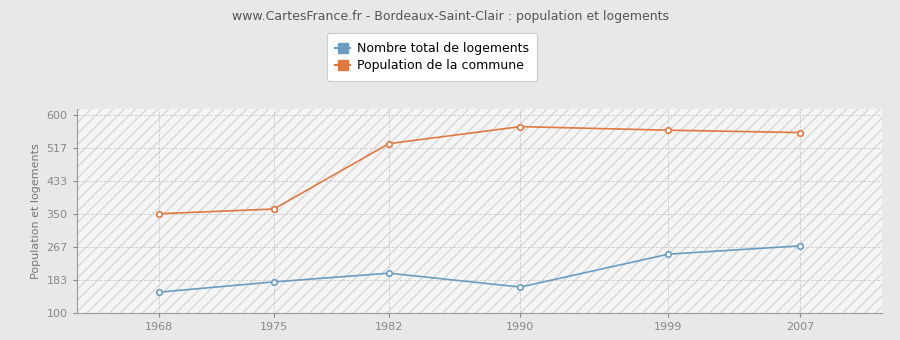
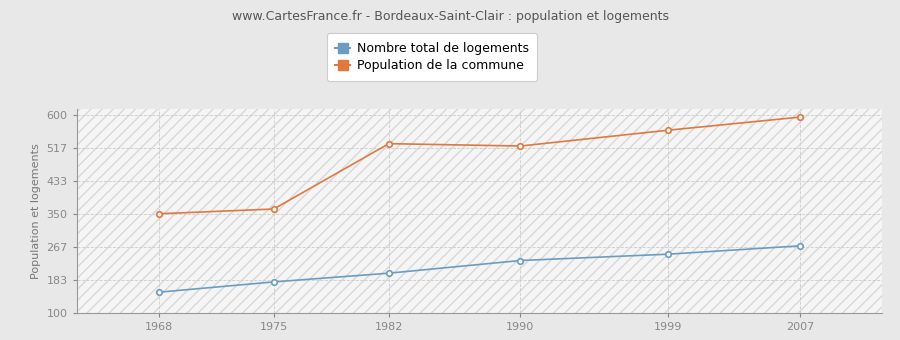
Nombre total de logements/1990: 165 -> 232
Population de la commune/1990: 570 -> 521
Population de la commune/2007: 555 -> 594
